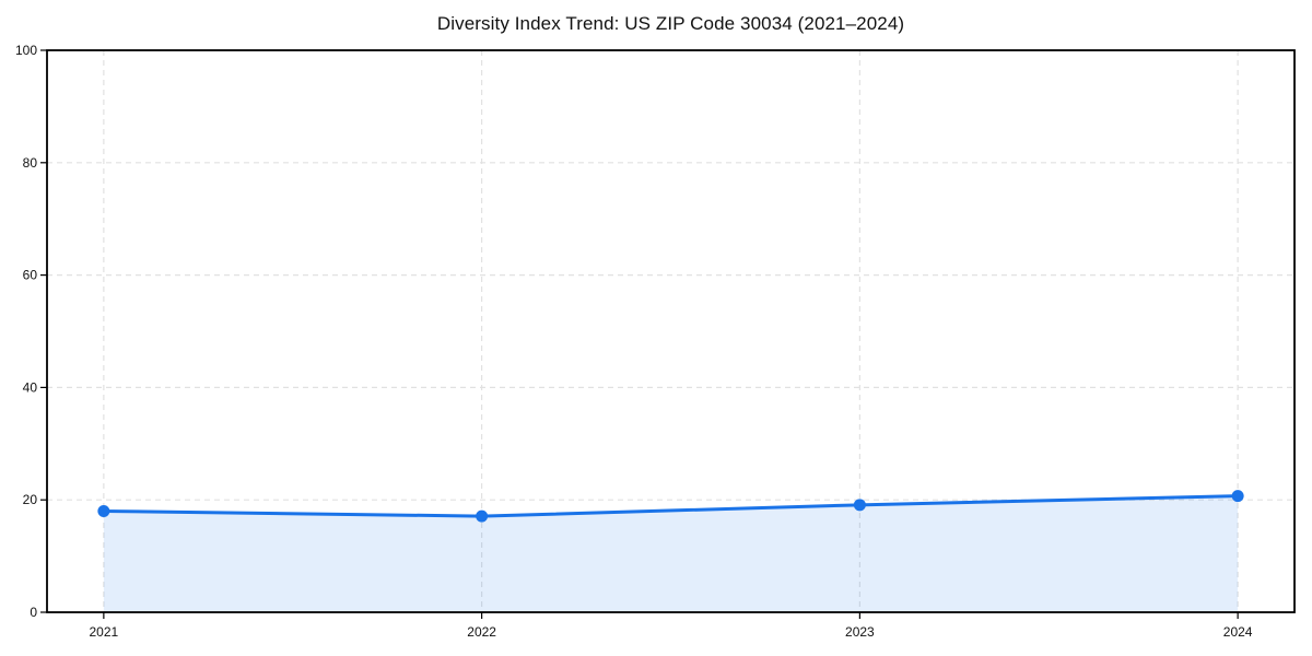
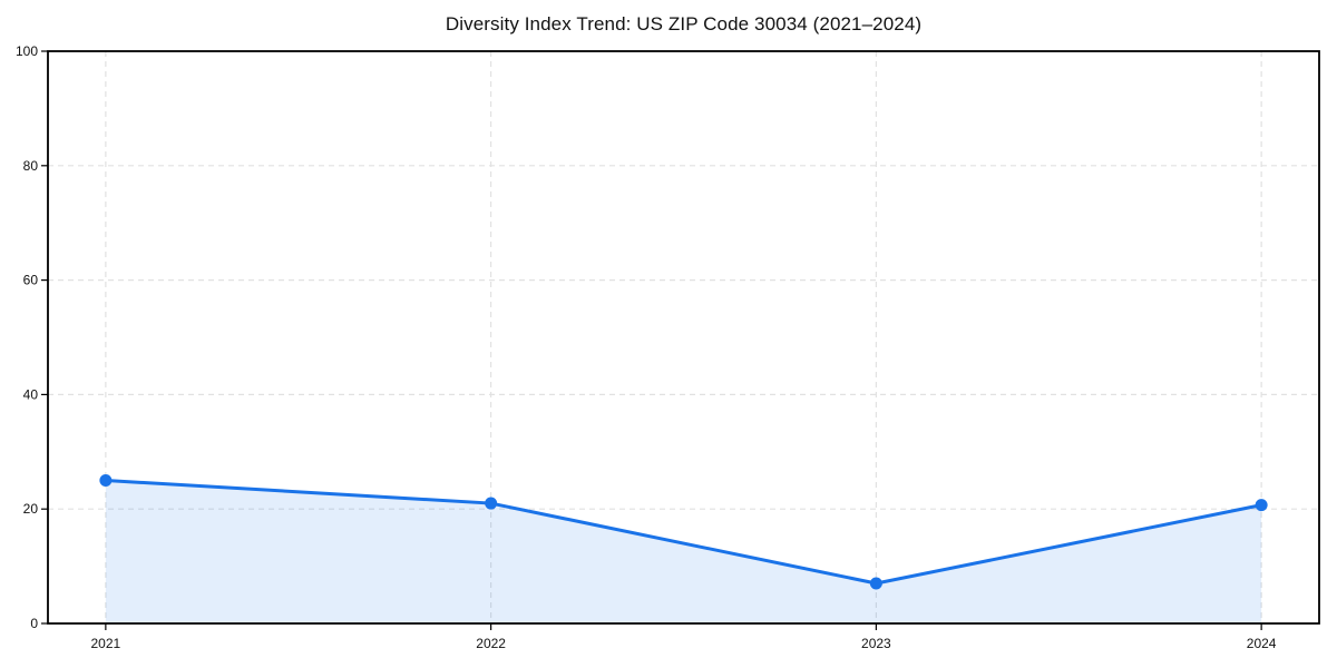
2021: 18 -> 25
2022: 17 -> 21
2023: 19 -> 7
